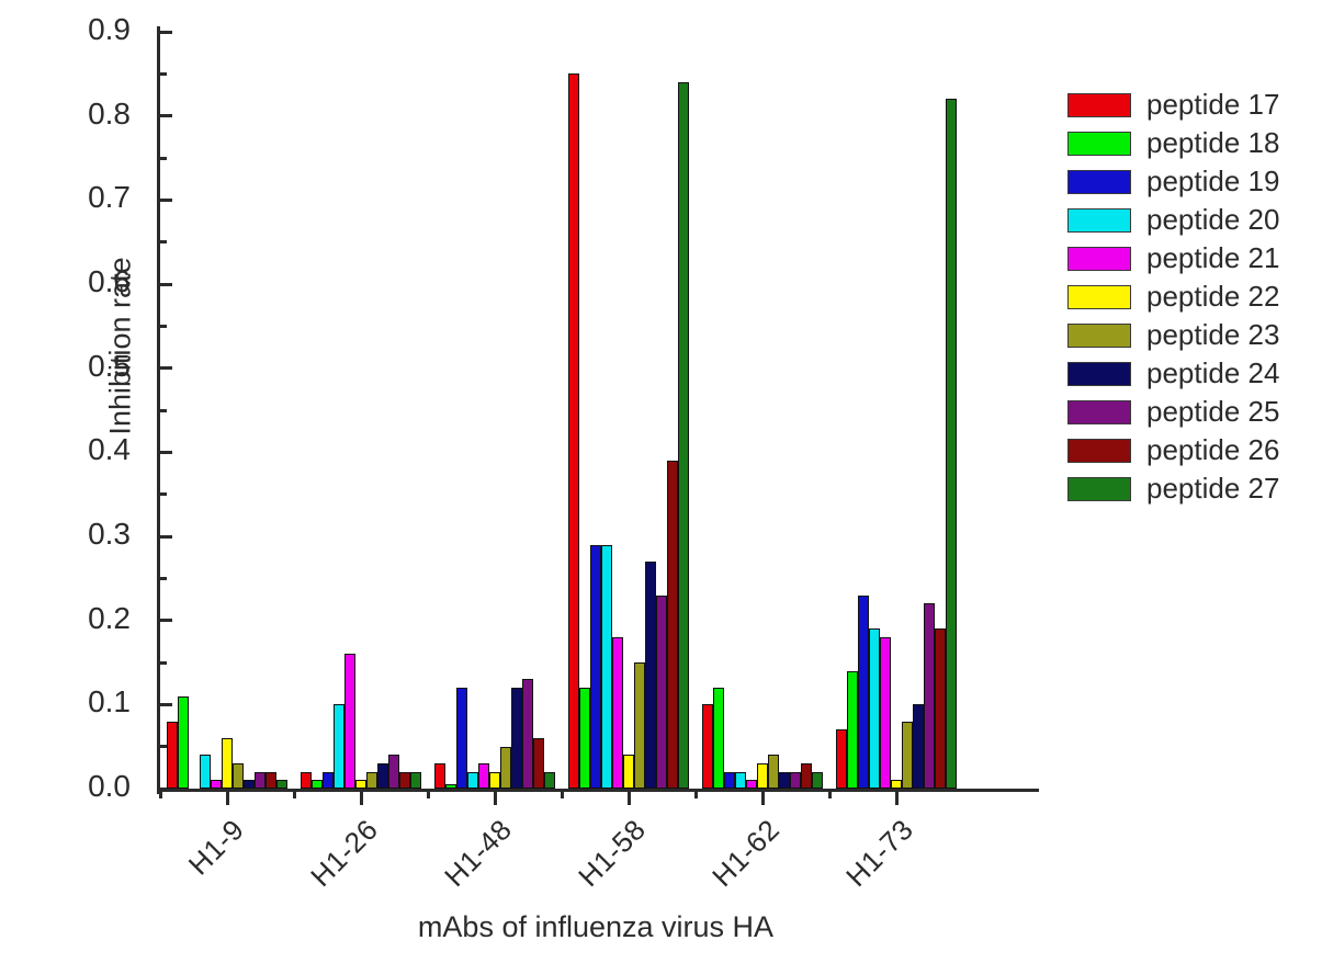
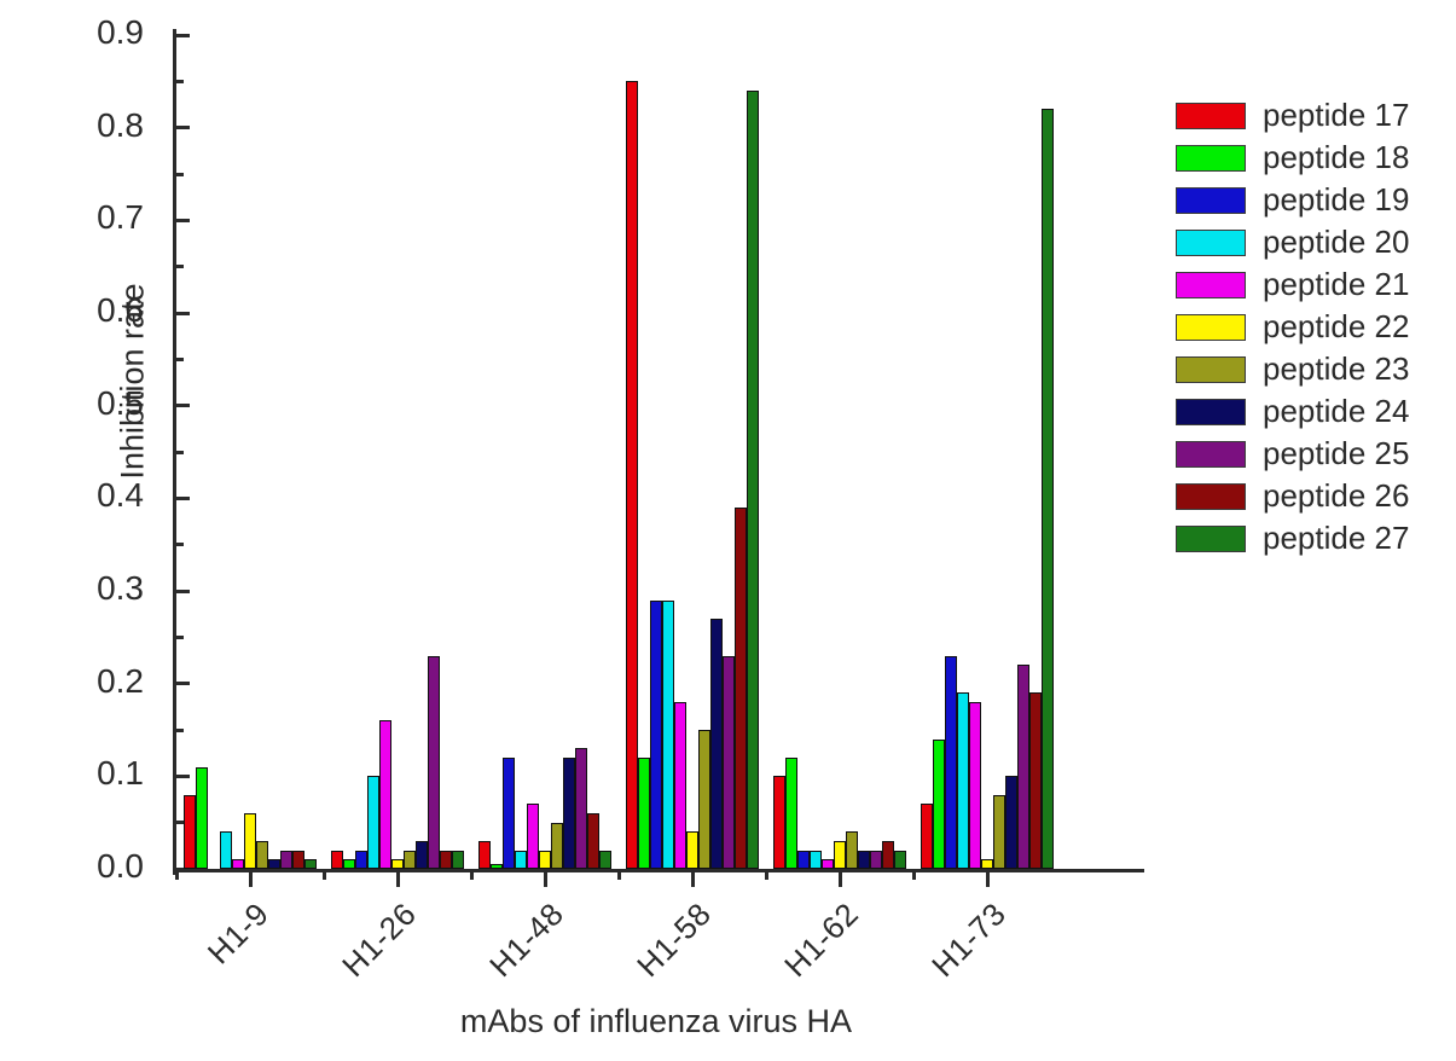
peptide 25/H1-26: 0.04 -> 0.23
peptide 21/H1-48: 0.03 -> 0.07
